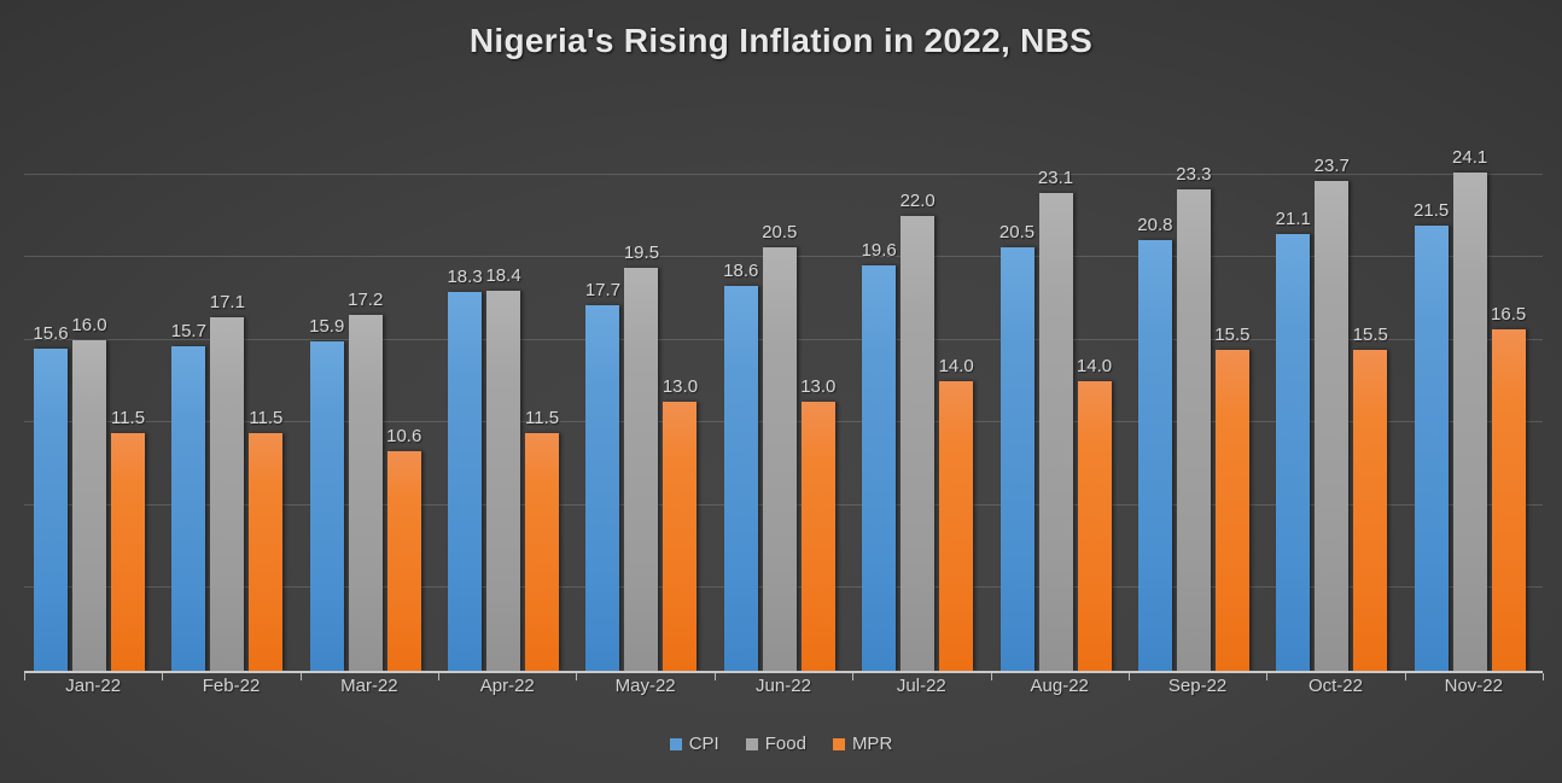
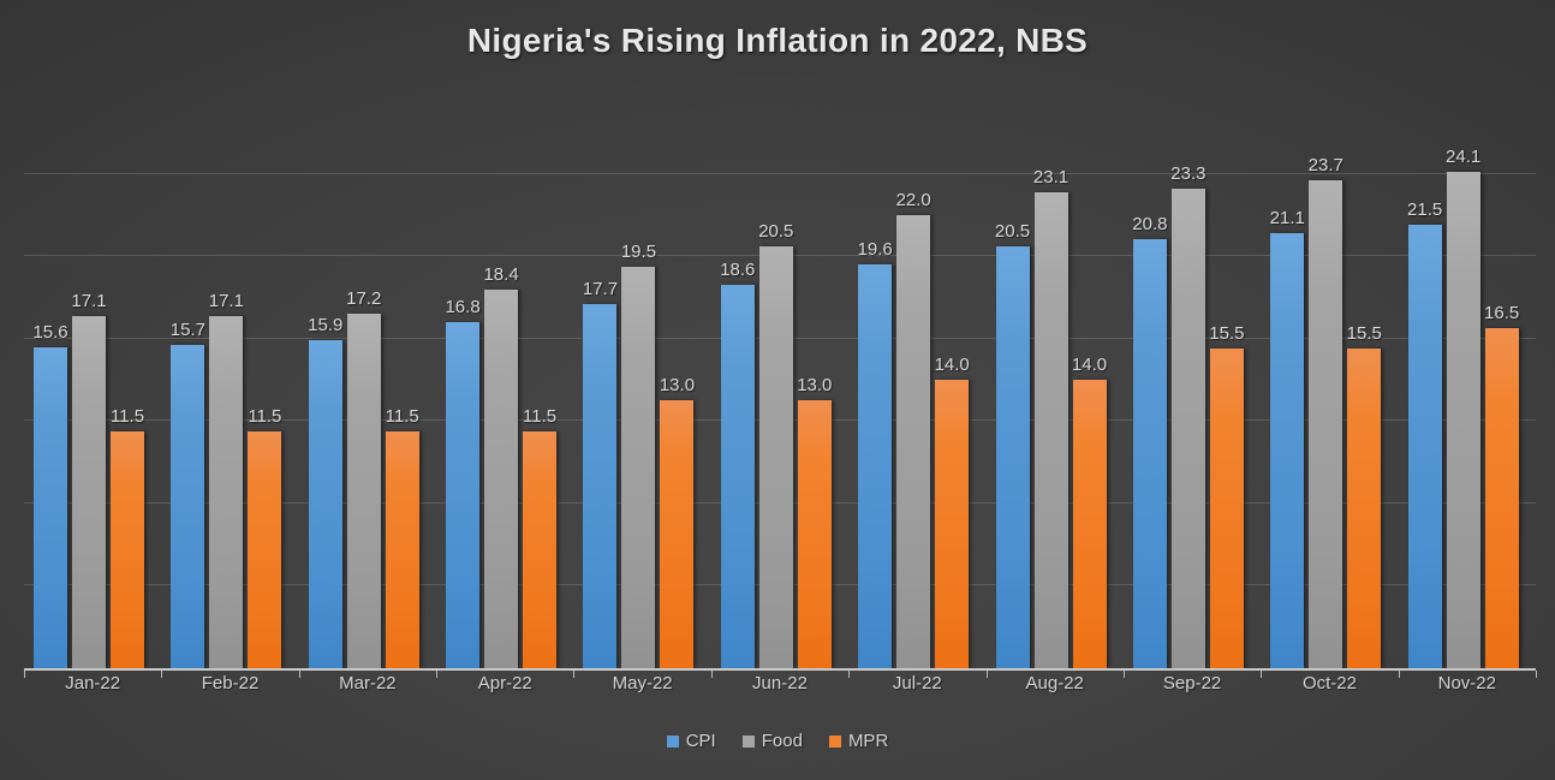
Food/Jan-22: 16.0 -> 17.1
MPR/Mar-22: 10.6 -> 11.5
CPI/Apr-22: 18.3 -> 16.8
